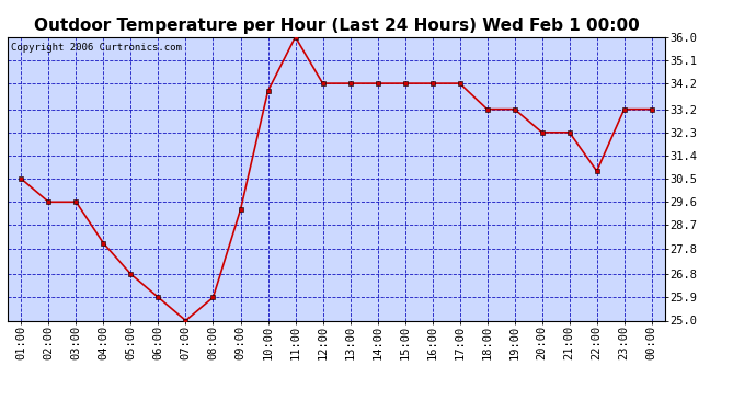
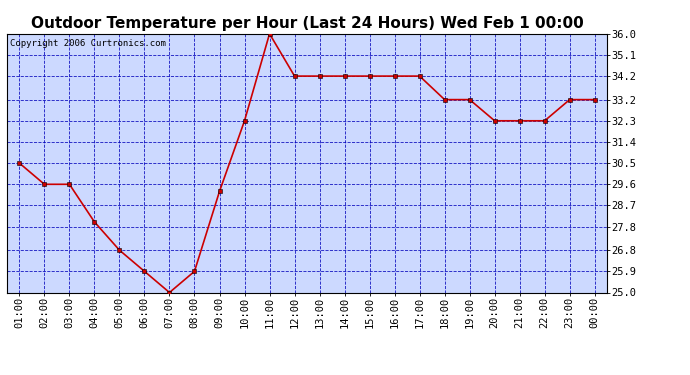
10:00: 33.9 -> 32.3
22:00: 30.8 -> 32.3
